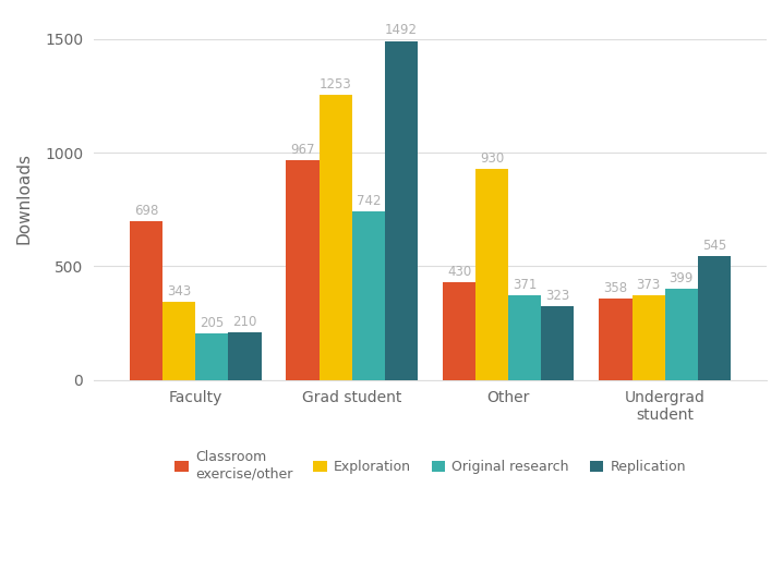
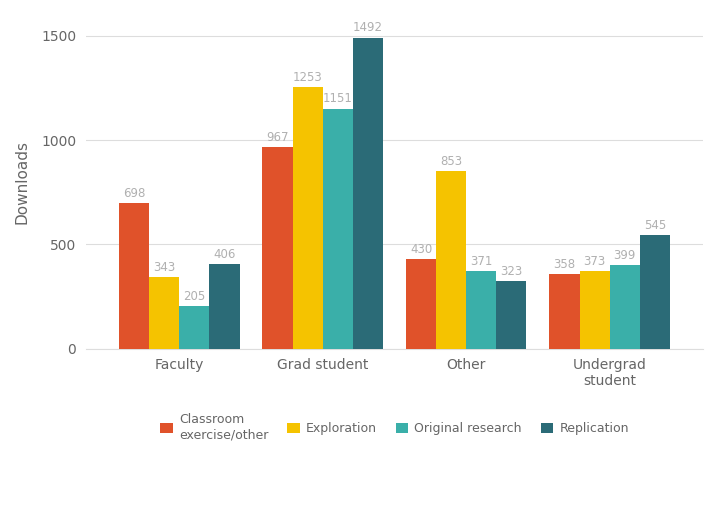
Replication/Faculty: 210 -> 406
Original research/Grad student: 742 -> 1151
Exploration/Other: 930 -> 853
